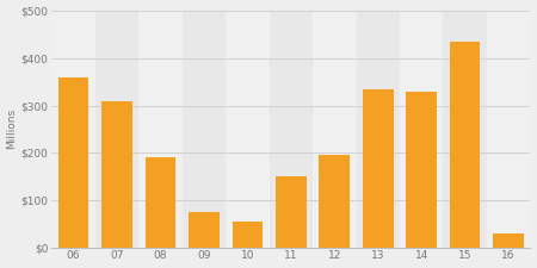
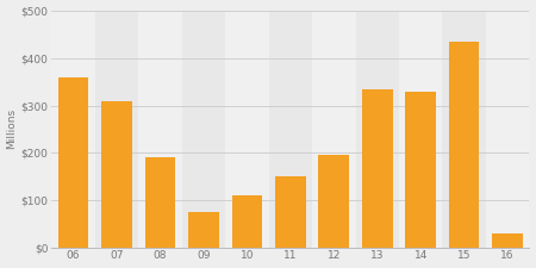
10: $55 -> $110
